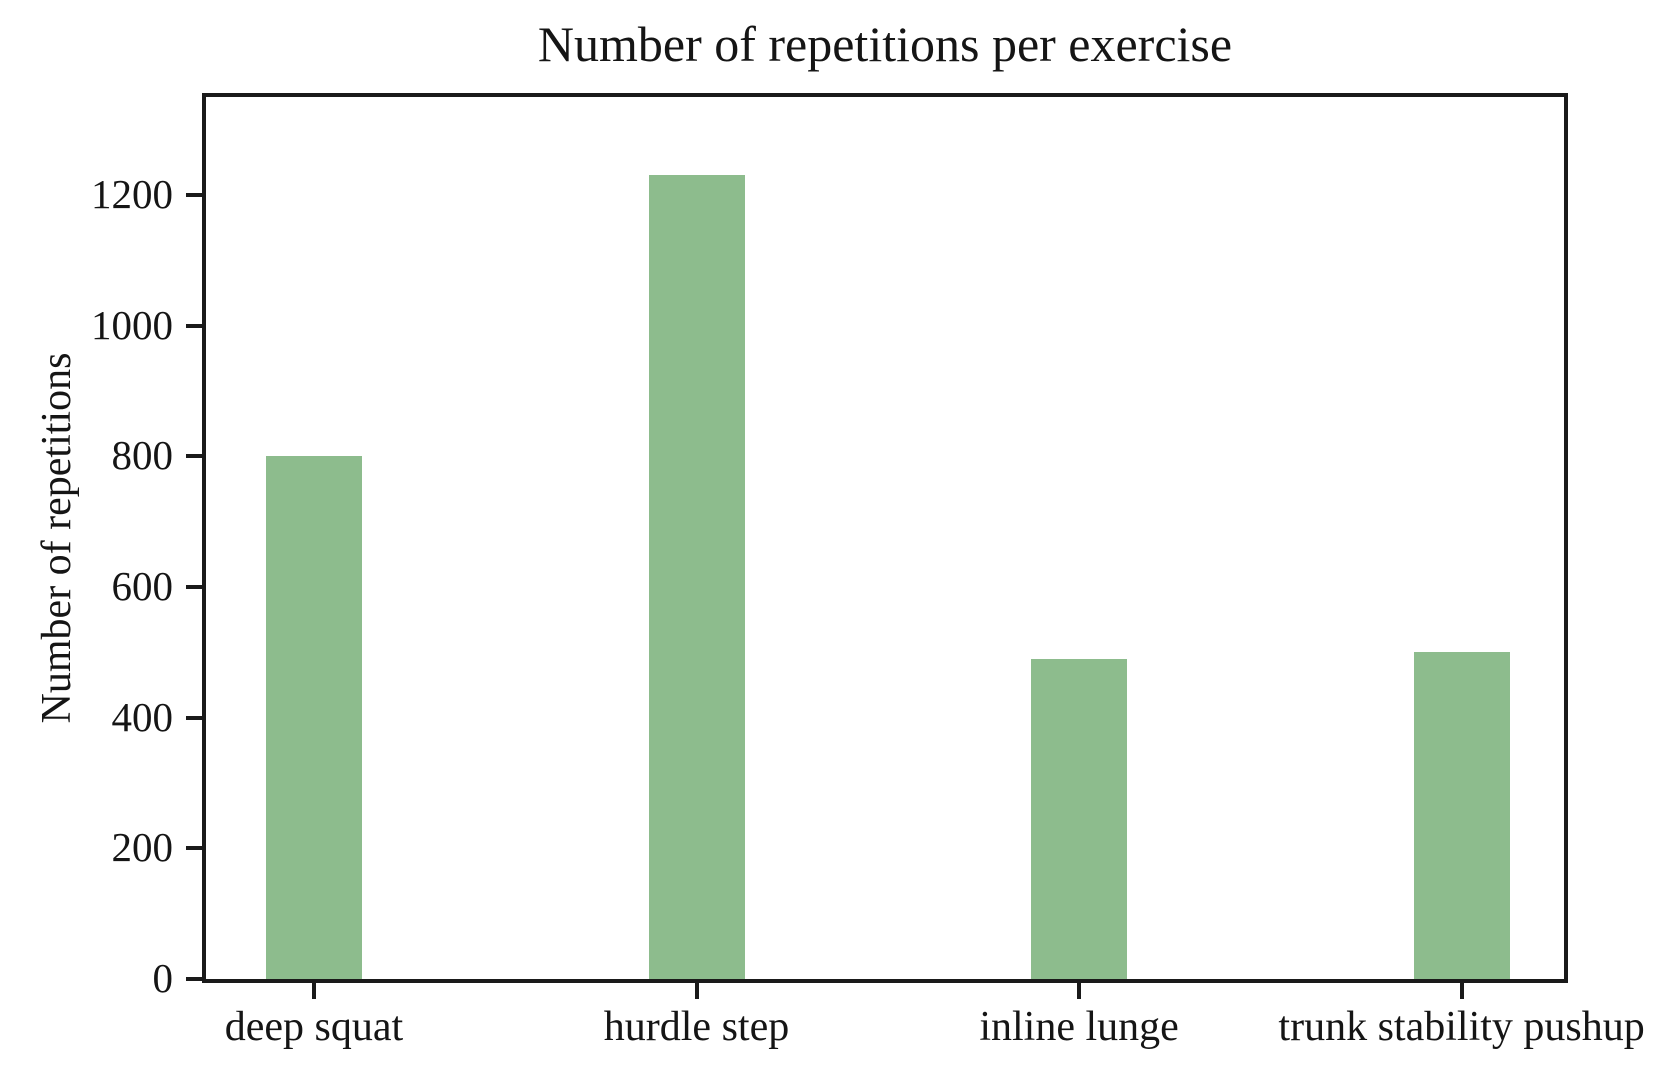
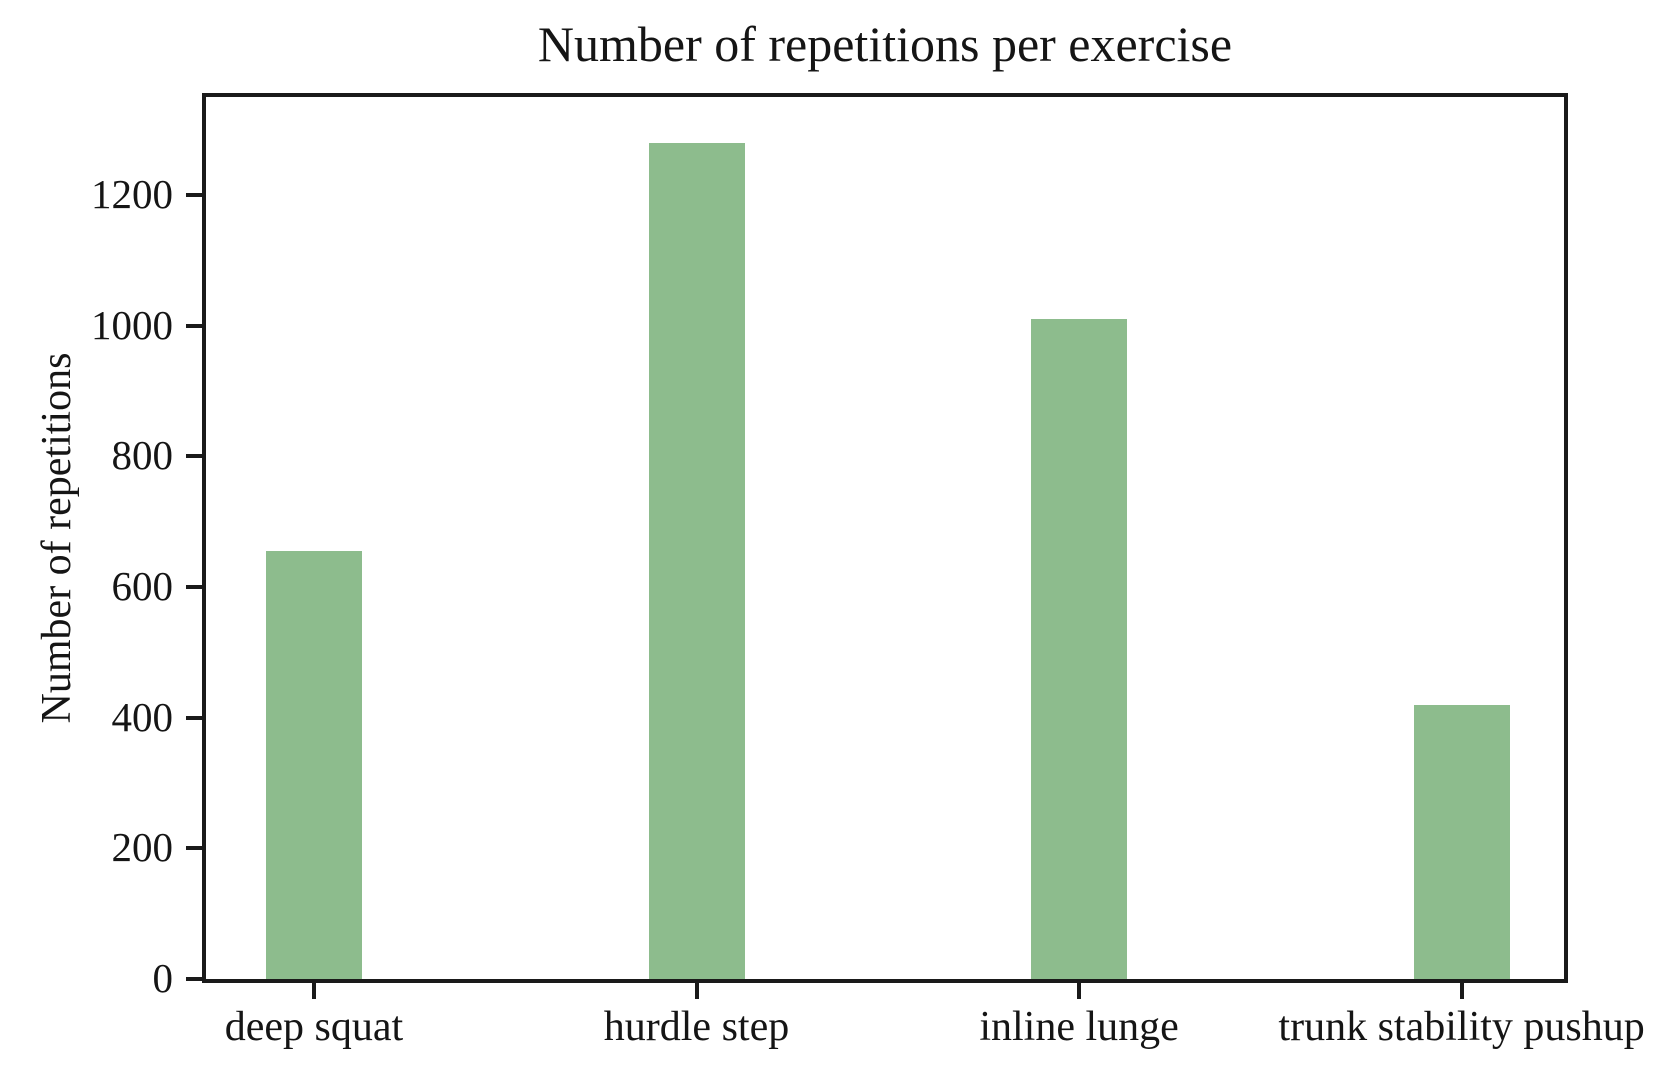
deep squat: 800 -> 660
hurdle step: 1230 -> 1280
inline lunge: 490 -> 1010
trunk stability pushup: 500 -> 420
